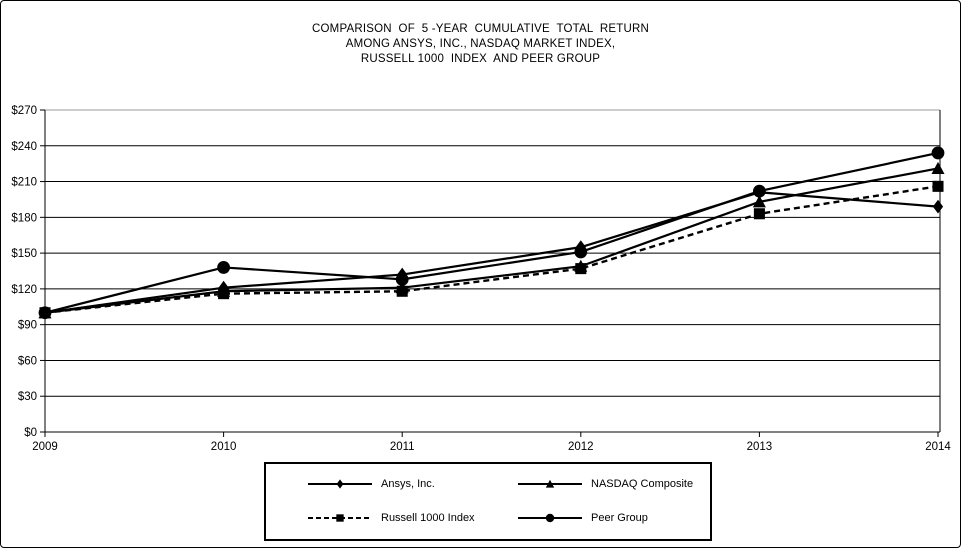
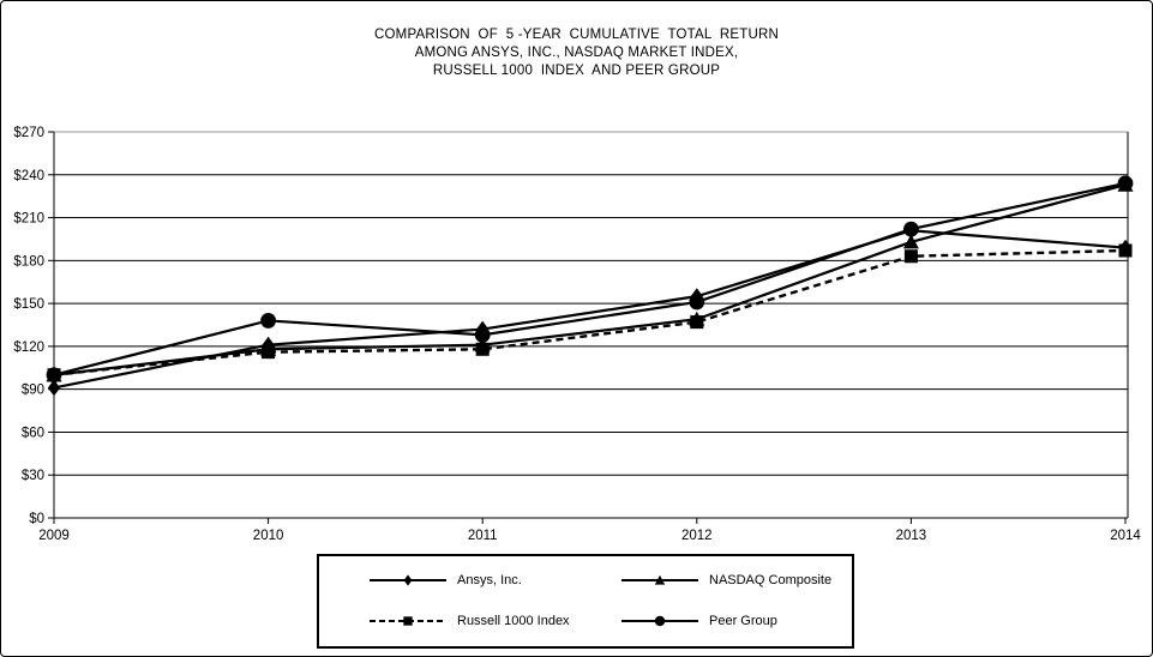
Ansys, Inc./2009: $100 -> $91
NASDAQ Composite/2014: $221 -> $233
Russell 1000 Index/2014: $206 -> $187
